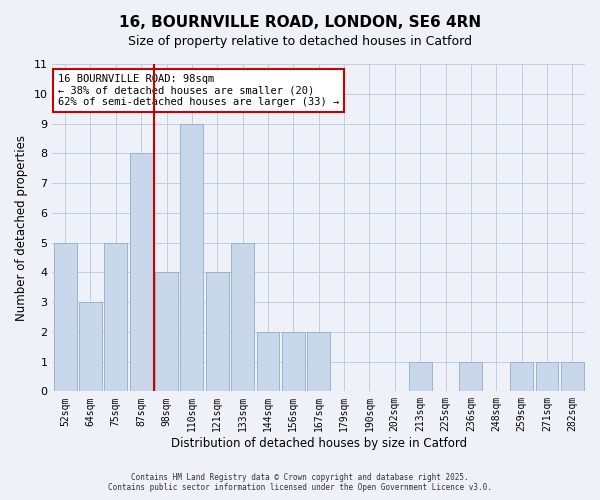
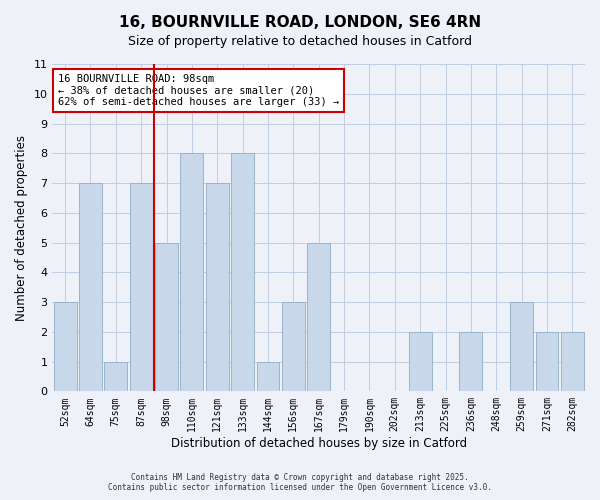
52sqm: 5 -> 3
64sqm: 3 -> 7
75sqm: 5 -> 1
87sqm: 8 -> 7
98sqm: 4 -> 5
110sqm: 9 -> 8
121sqm: 4 -> 7
133sqm: 5 -> 8
144sqm: 2 -> 1
156sqm: 2 -> 3
167sqm: 2 -> 5
213sqm: 1 -> 2
236sqm: 1 -> 2
259sqm: 1 -> 3
271sqm: 1 -> 2
282sqm: 1 -> 2
